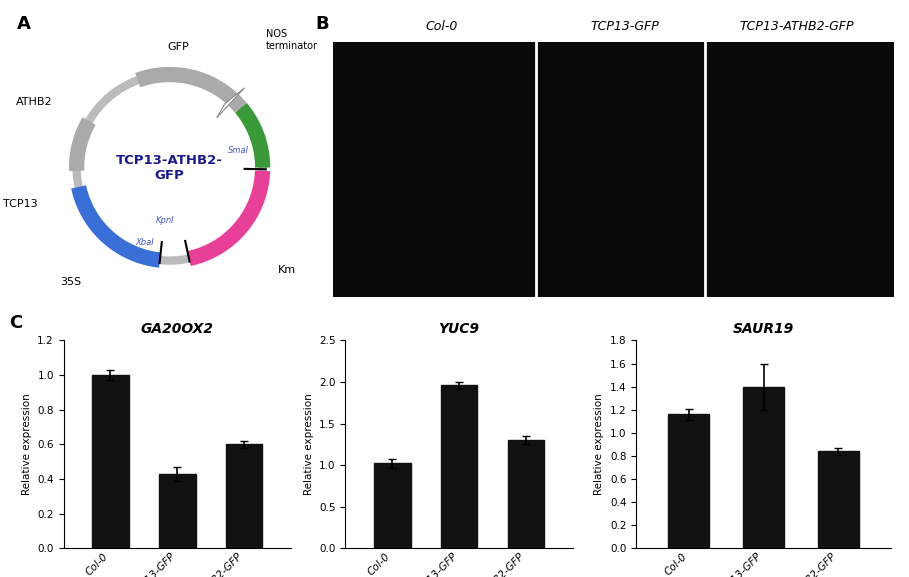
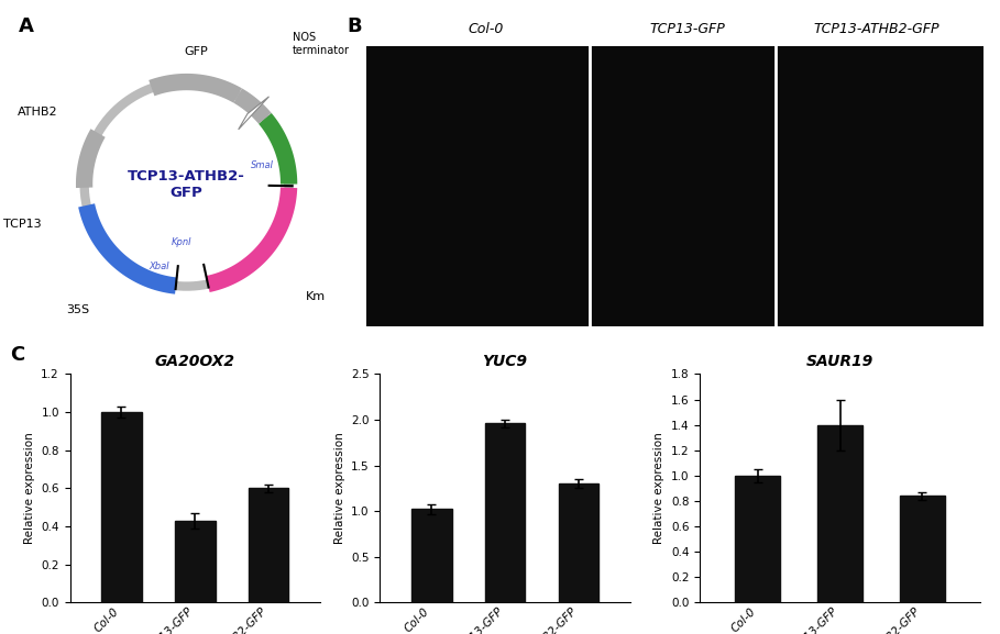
SAUR19/Col-0: 1.16 -> 1.00
